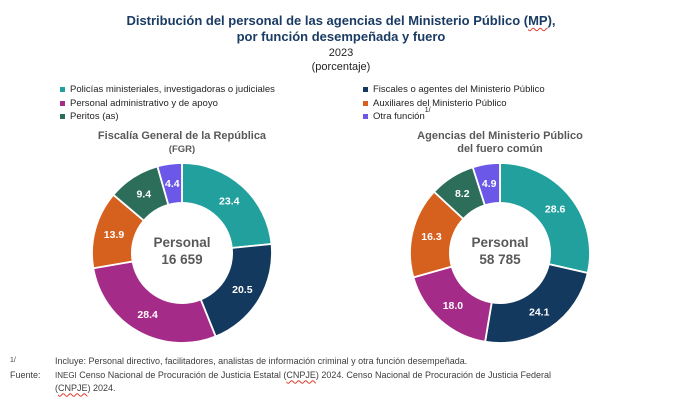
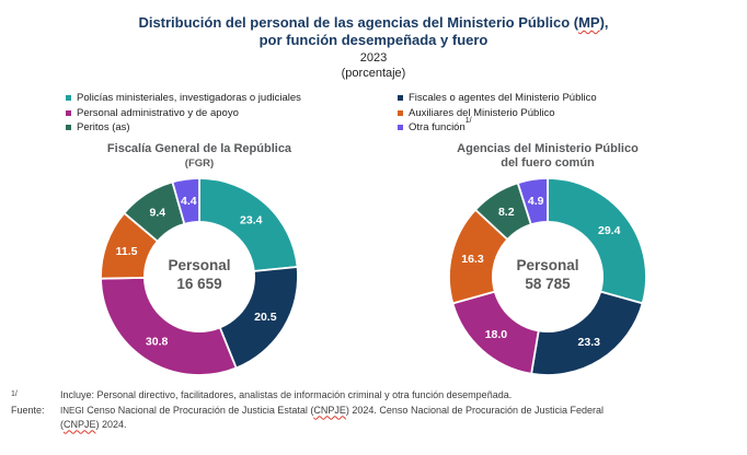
Fiscalía General de la República/Personal administrativo y de apoyo: 28.4 -> 30.8
Fiscalía General de la República/Auxiliares del Ministerio Público: 13.9 -> 11.5
Agencias del Ministerio Público/Policías ministeriales, investigadoras o judiciales: 28.6 -> 29.4
Agencias del Ministerio Público/Fiscales o agentes del Ministerio Público: 24.1 -> 23.3
